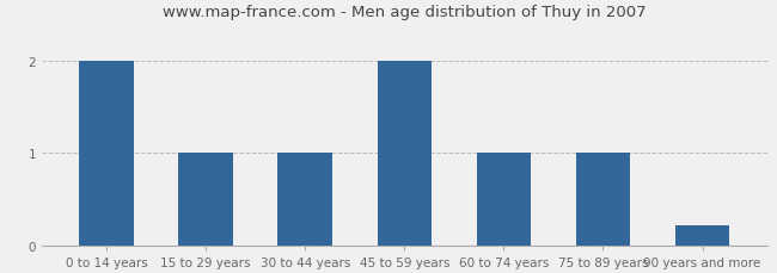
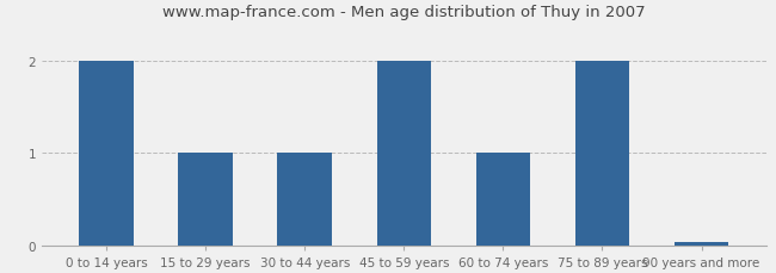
75 to 89 years: 1.00 -> 2.00
90 years and more: 0.22 -> 0.03
